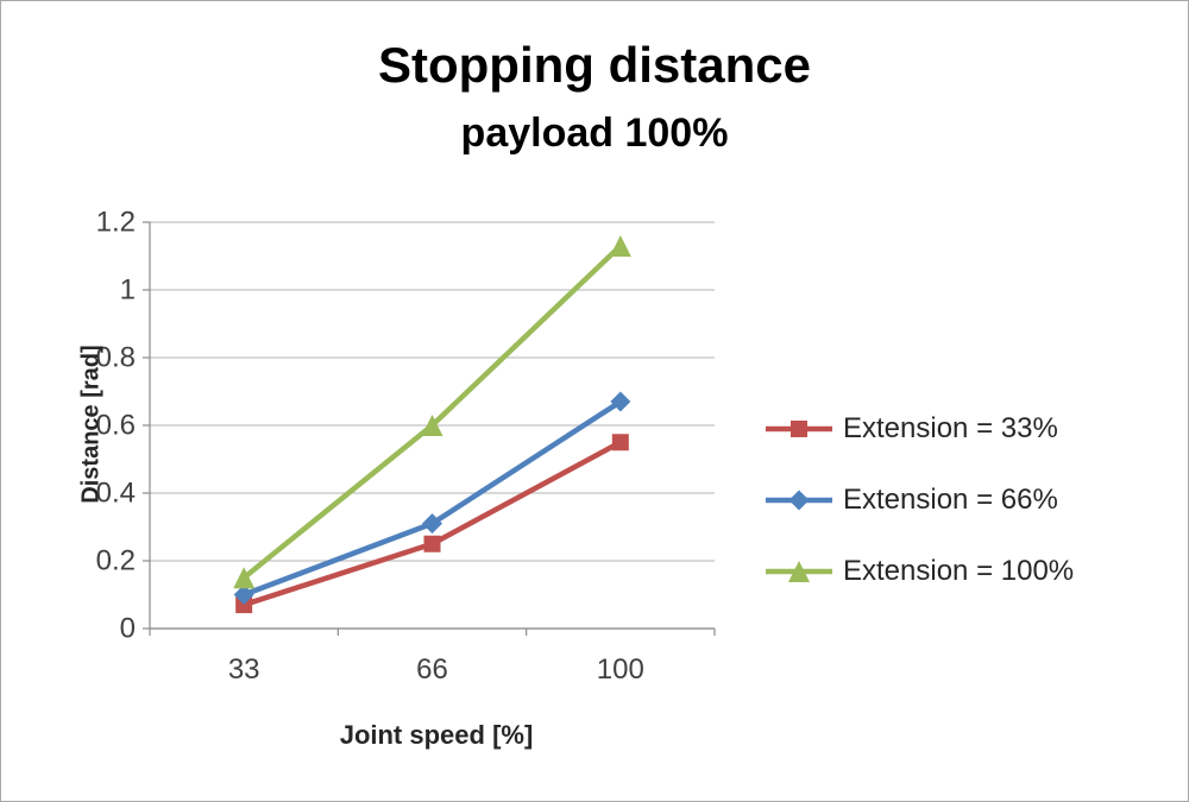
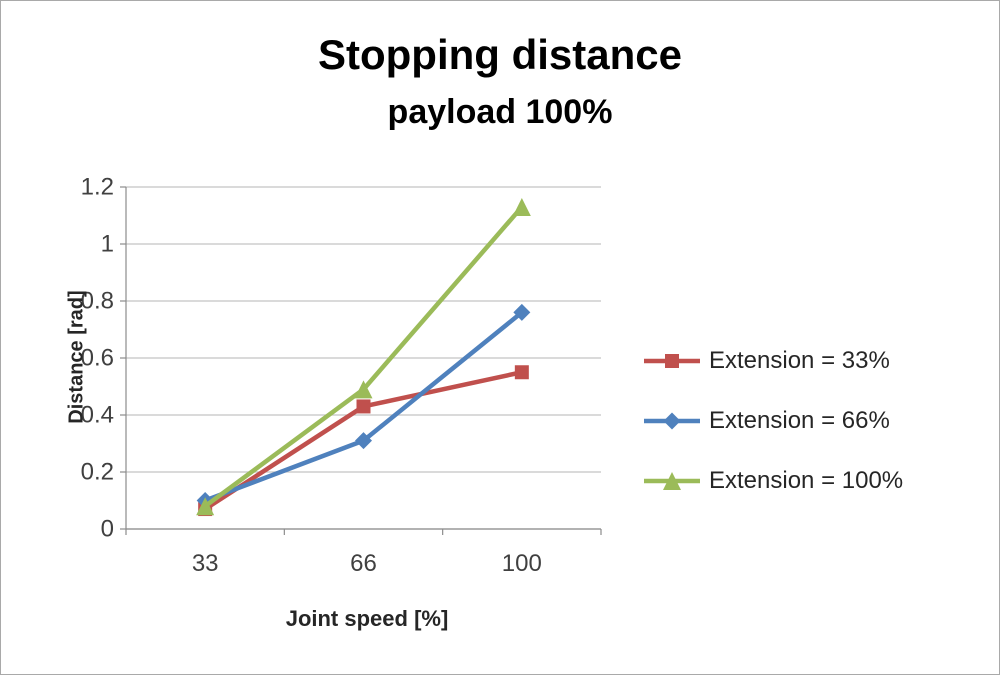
Extension = 100%/33: 0.15 -> 0.08
Extension = 33%/66: 0.25 -> 0.43
Extension = 100%/66: 0.60 -> 0.49
Extension = 66%/100: 0.67 -> 0.76
